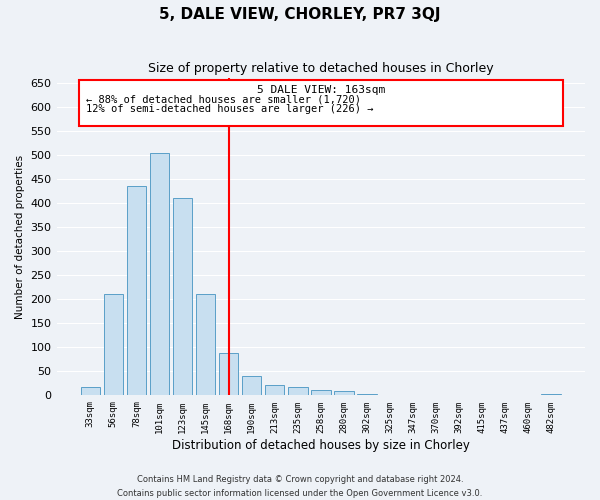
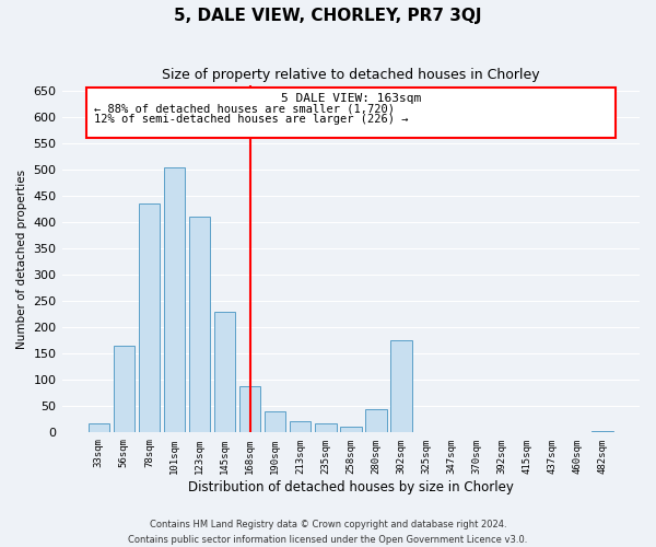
56sqm: 210 -> 165
145sqm: 210 -> 230
280sqm: 10 -> 45
302sqm: 3 -> 175
